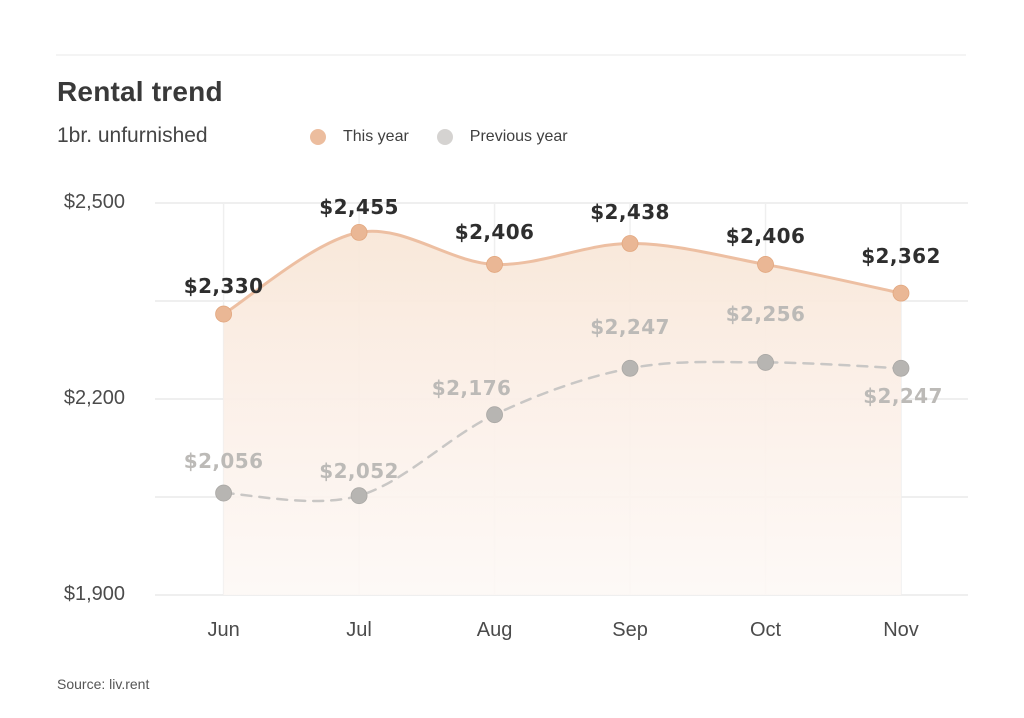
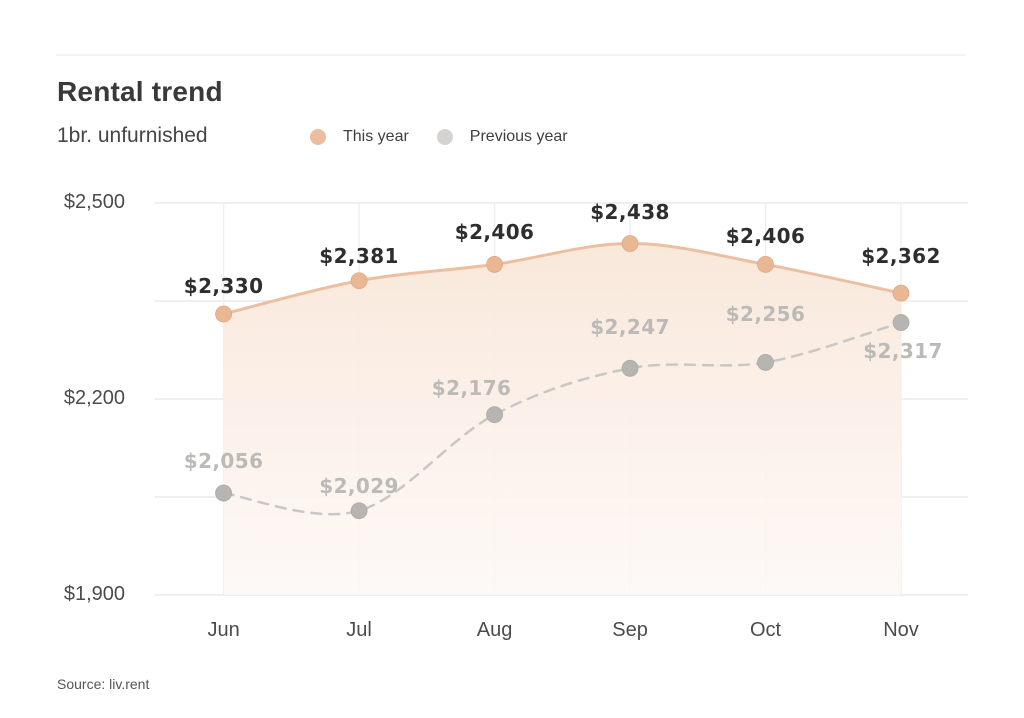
This year/Jul: $2,455 -> $2,381
Previous year/Jul: $2,052 -> $2,029
Previous year/Nov: $2,247 -> $2,317
